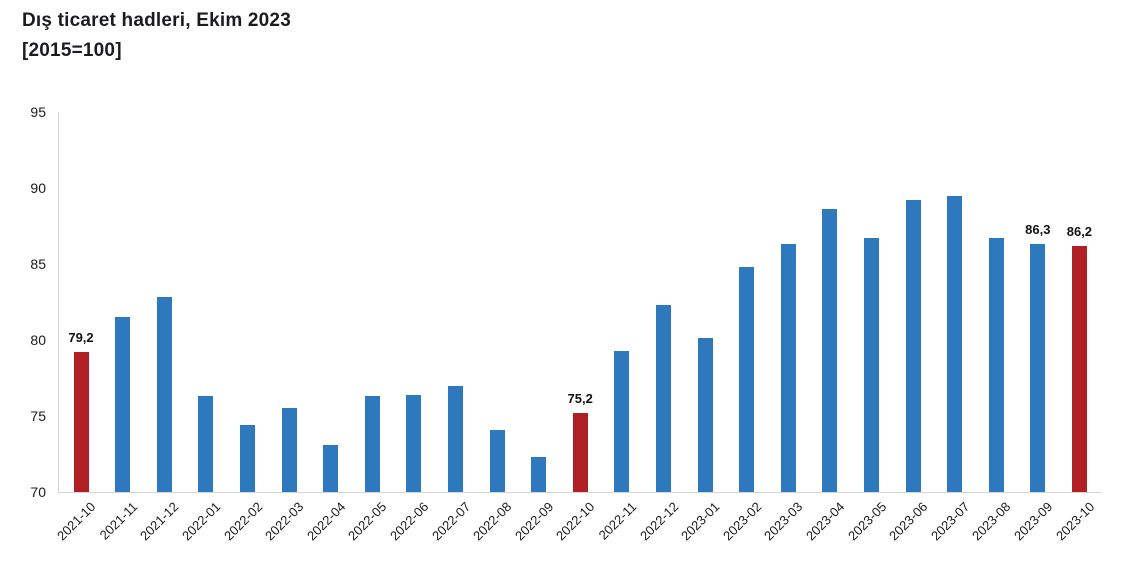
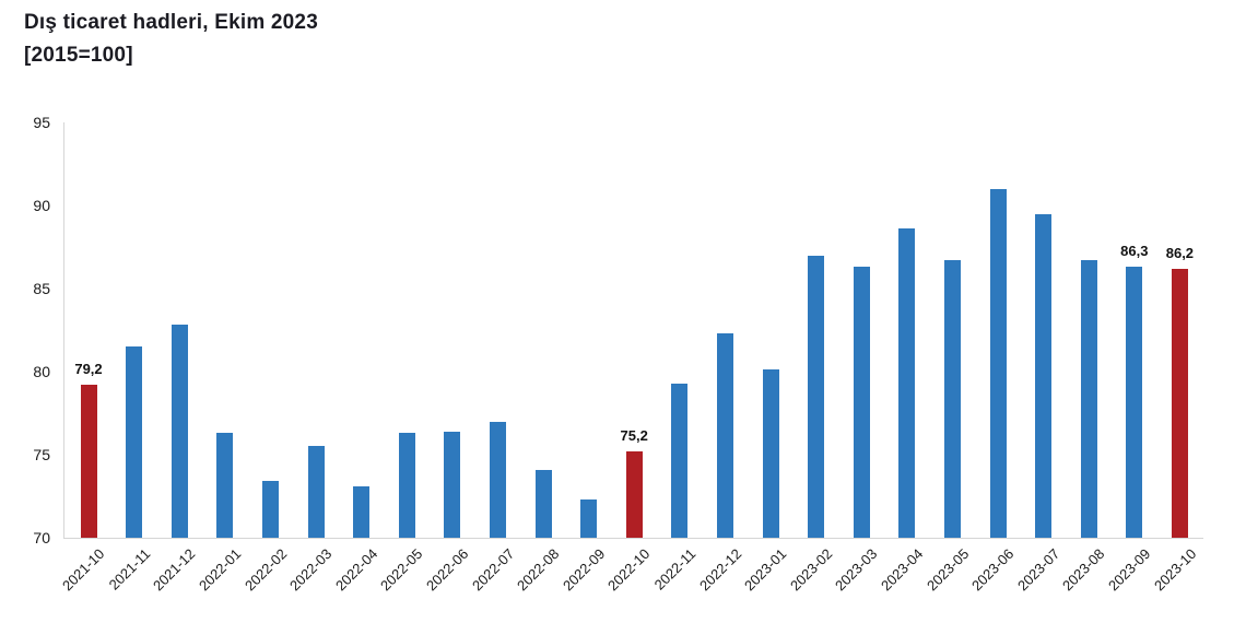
2022-02: 74.4 -> 73.4
2023-02: 84.8 -> 87.0
2023-06: 89.2 -> 91.0
